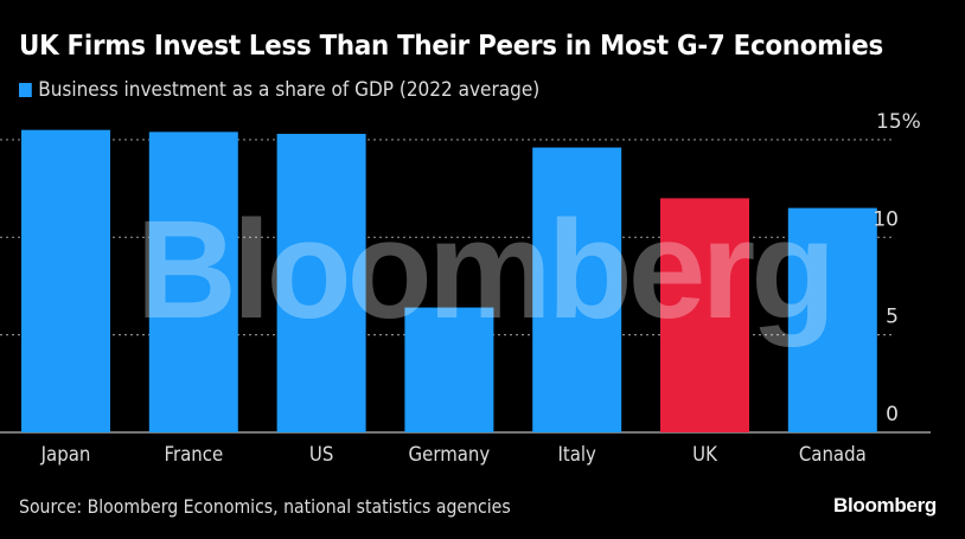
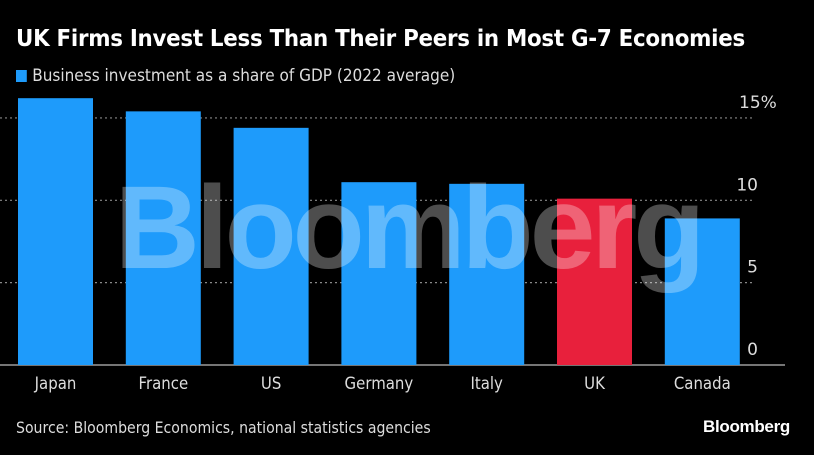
Japan: 15.5 -> 16.2
US: 15.3 -> 14.4
Germany: 6.4 -> 11.1
Italy: 14.6 -> 11.0
UK: 12.0 -> 10.1
Canada: 11.5 -> 8.9
